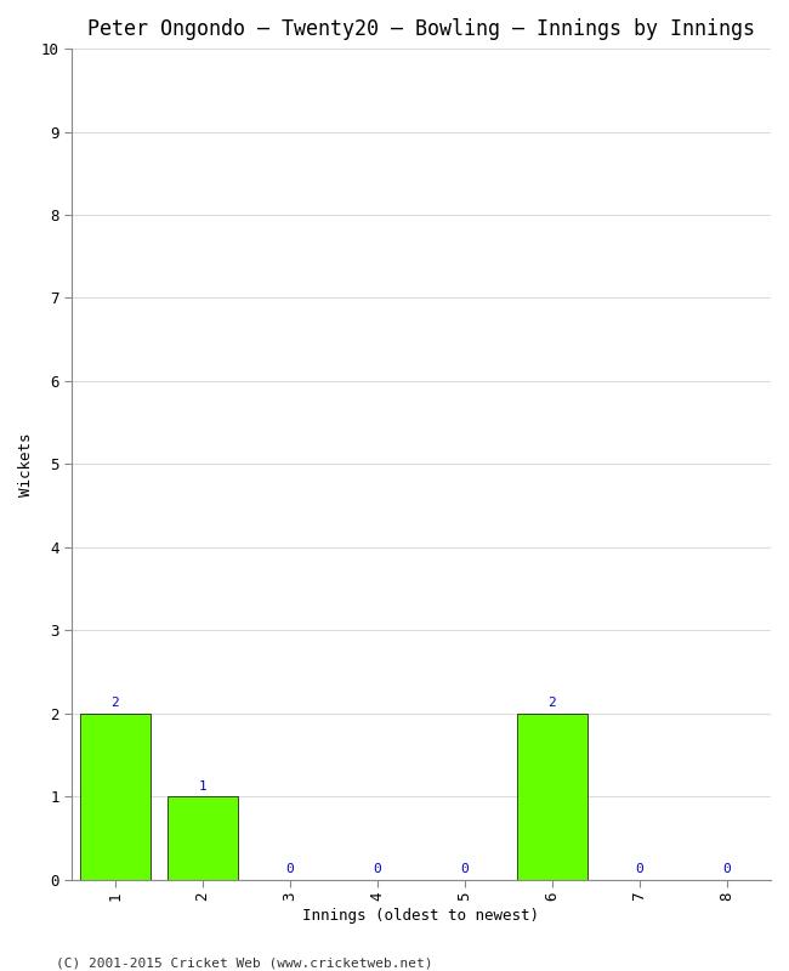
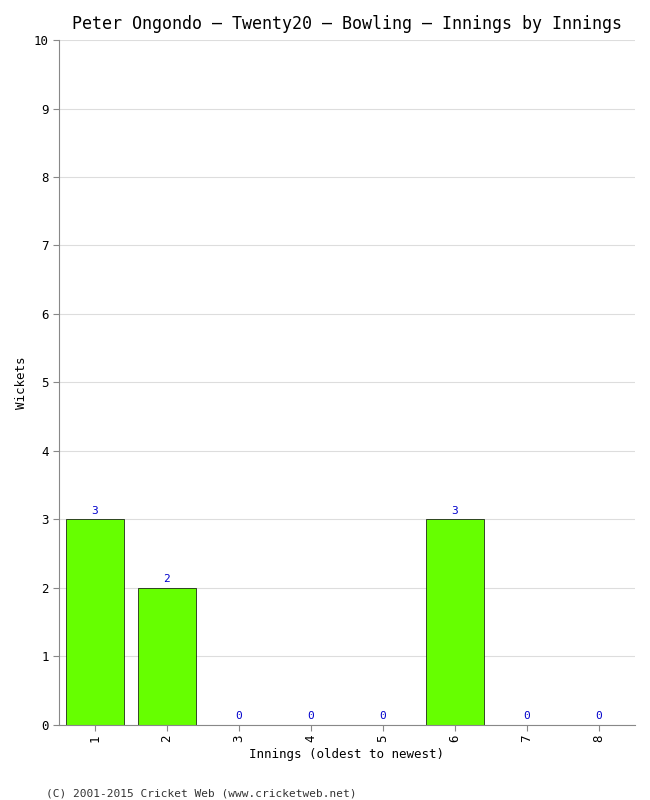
1: 2 -> 3
2: 1 -> 2
6: 2 -> 3
